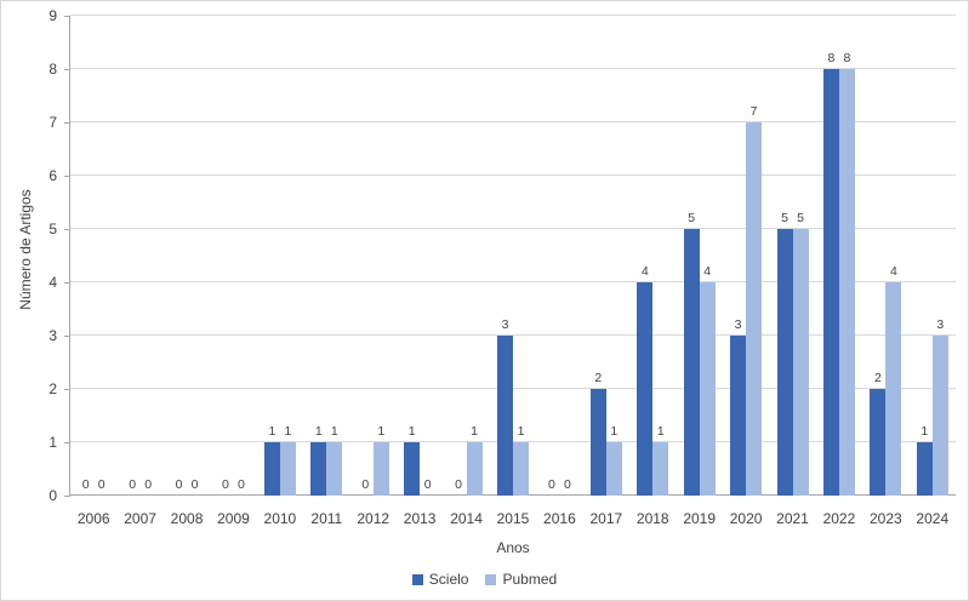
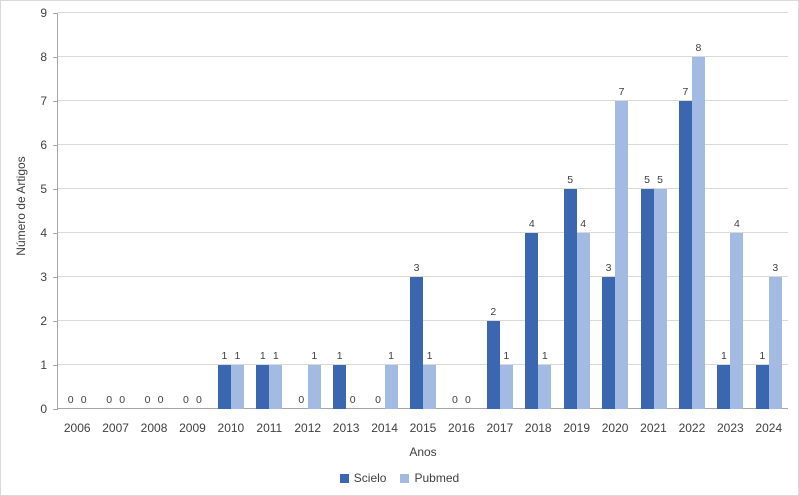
Scielo/2022: 8 -> 7
Scielo/2023: 2 -> 1
